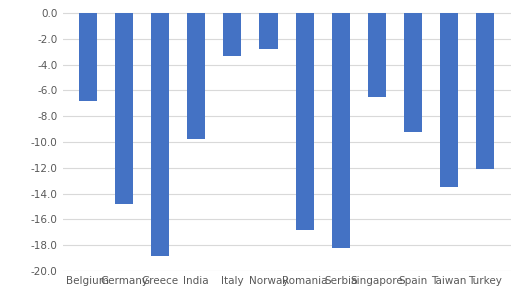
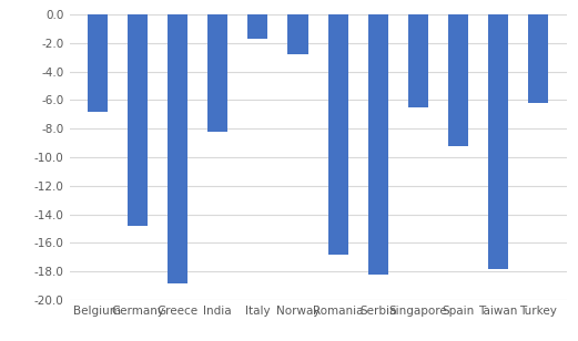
India: -9.8 -> -8.2
Italy: -3.3 -> -1.7
Taiwan: -13.5 -> -17.8
Turkey: -12.1 -> -6.2
